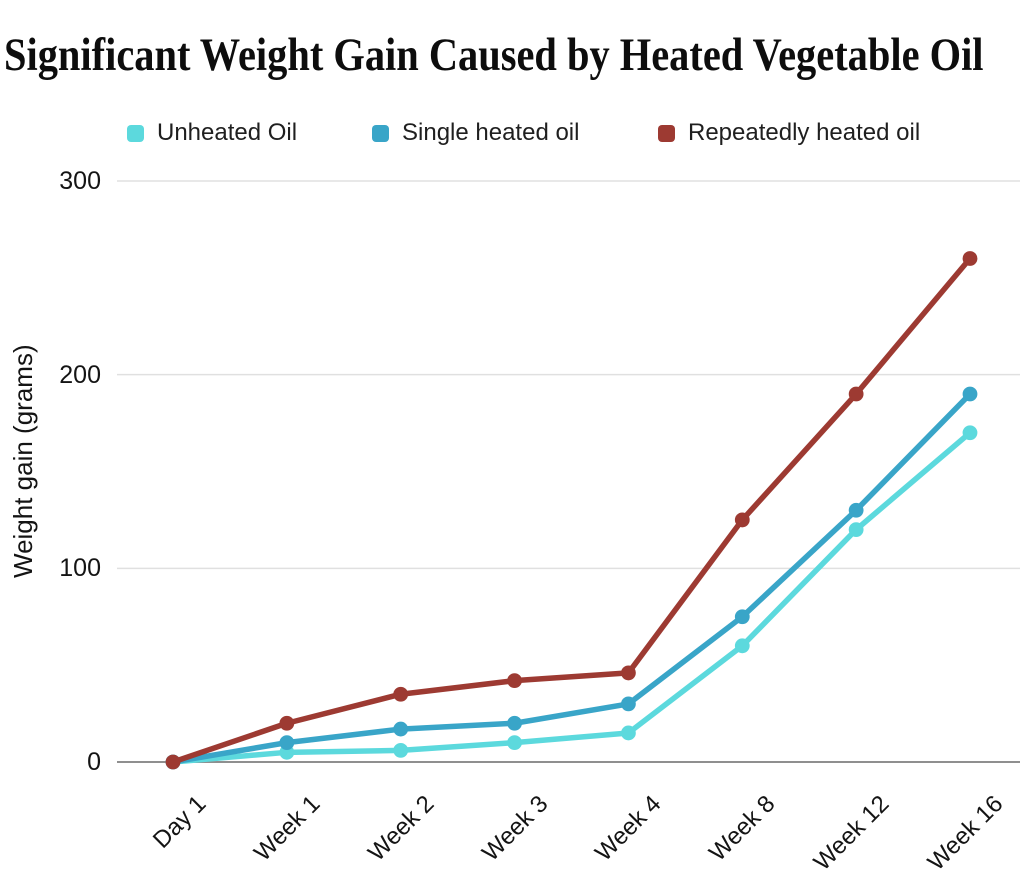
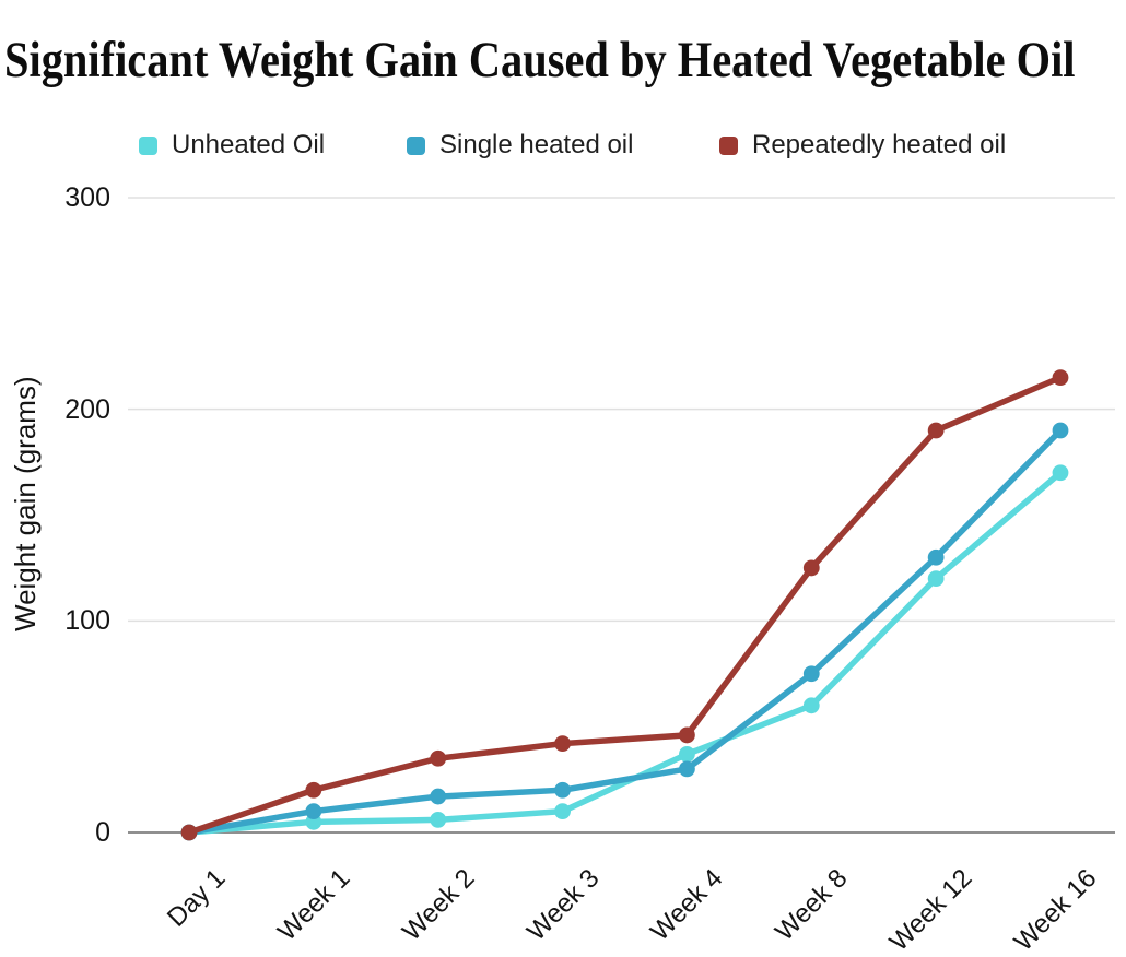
Unheated Oil/Week 4: 15 -> 37
Repeatedly heated oil/Week 16: 260 -> 215
